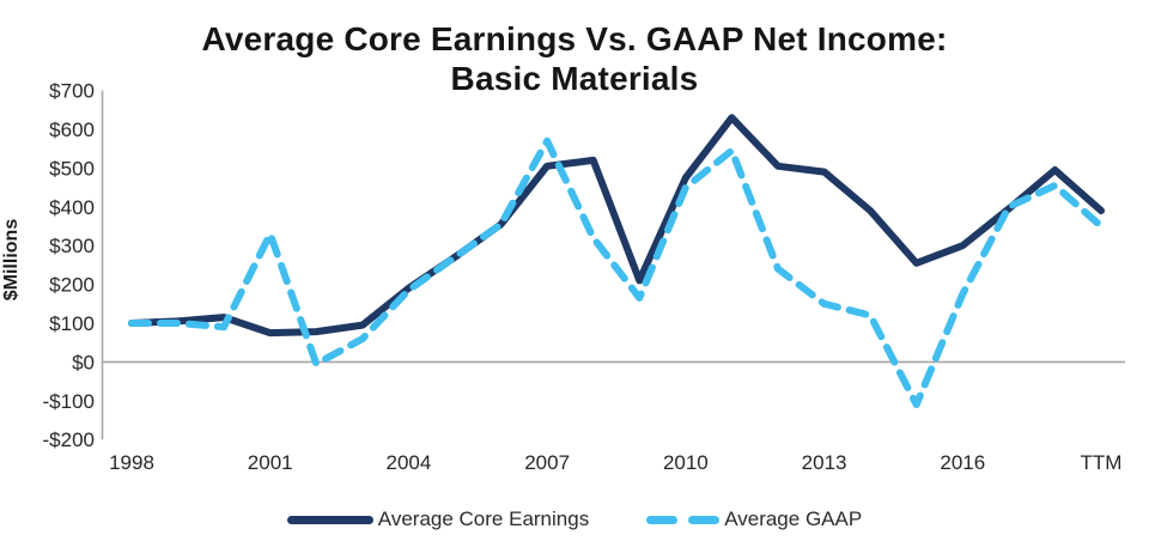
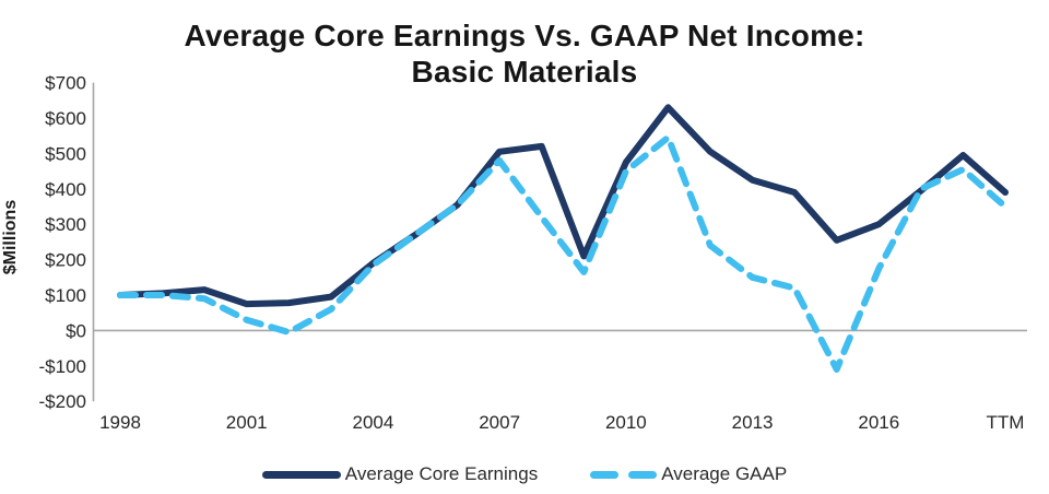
Average GAAP/2001: $330 -> $30
Average GAAP/2007: $570 -> $480
Average Core Earnings/2013: $490 -> $420
